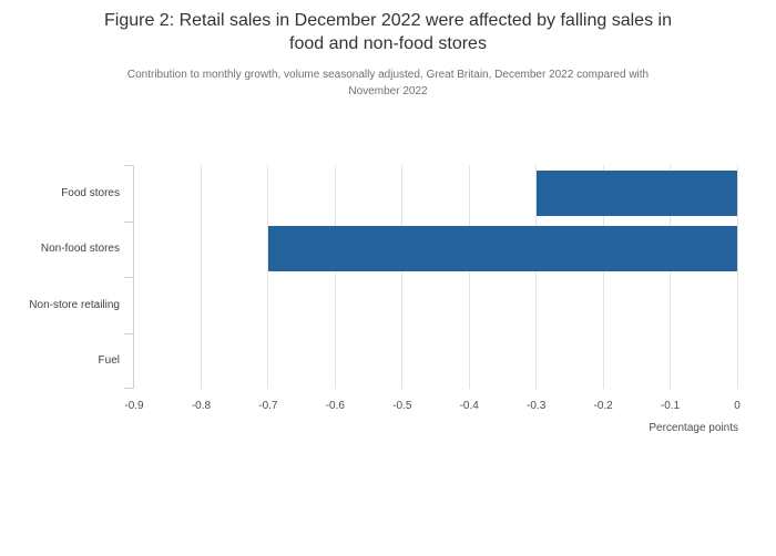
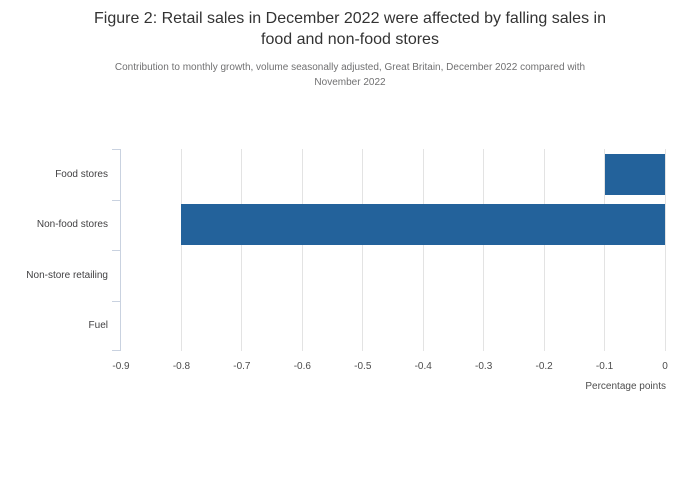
Food stores: -0.3 -> -0.1
Non-food stores: -0.7 -> -0.8
